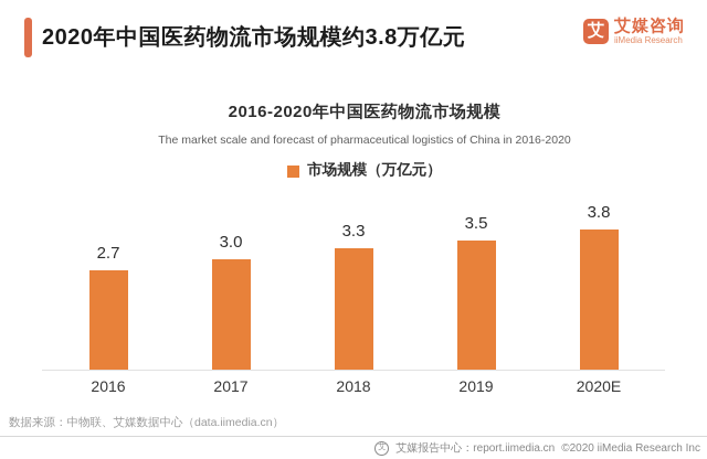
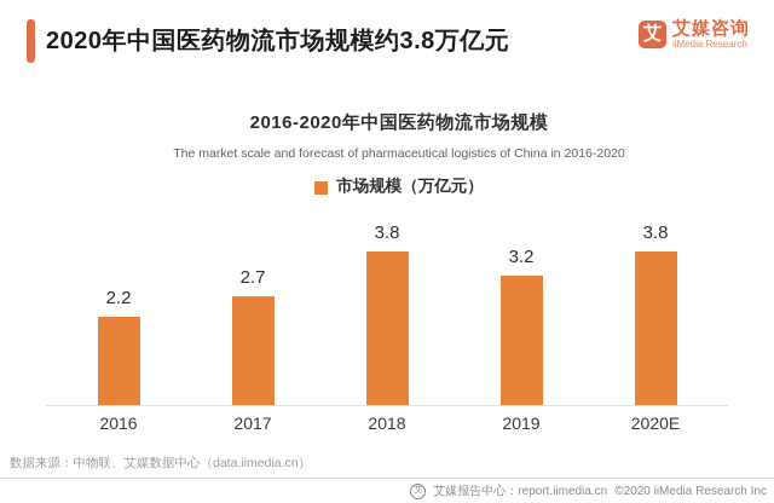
2016: 2.7 -> 2.2
2017: 3.0 -> 2.7
2018: 3.3 -> 3.8
2019: 3.5 -> 3.2
